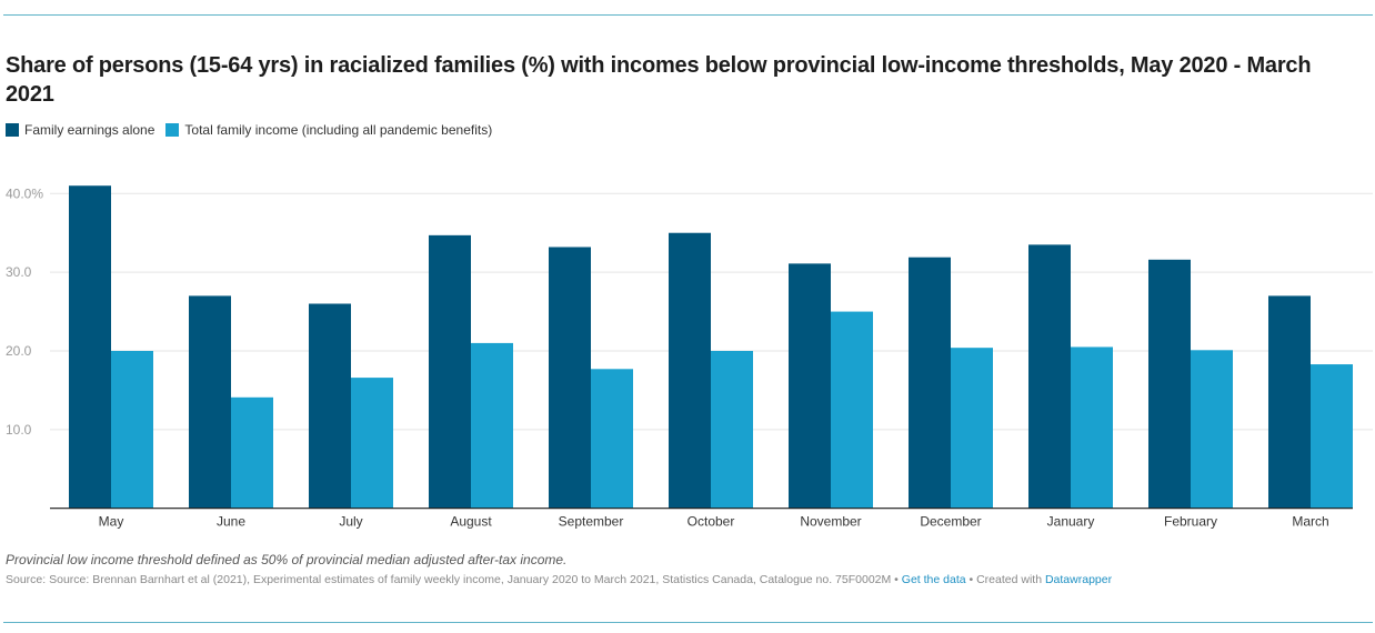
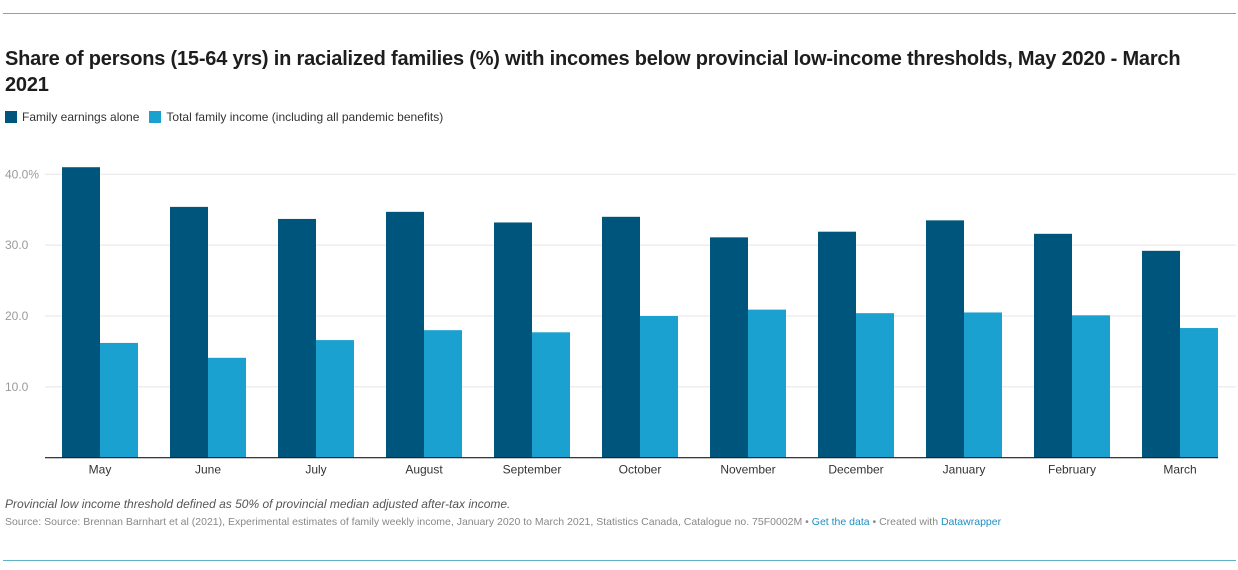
Total family income (including all pandemic benefits)/May: 20% -> 16%
Family earnings alone/June: 27% -> 35%
Family earnings alone/July: 26% -> 34%
Total family income (including all pandemic benefits)/August: 21% -> 18%
Family earnings alone/October: 35% -> 34%
Total family income (including all pandemic benefits)/November: 25% -> 21%
Family earnings alone/March: 27% -> 29%
